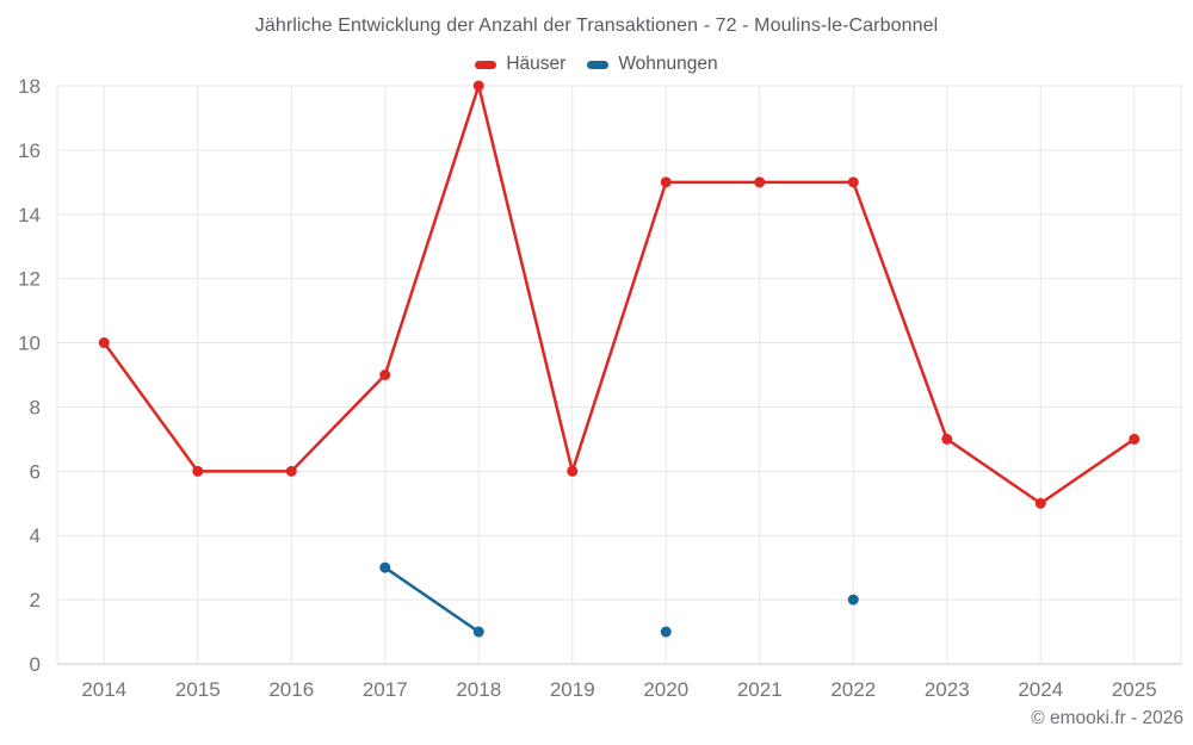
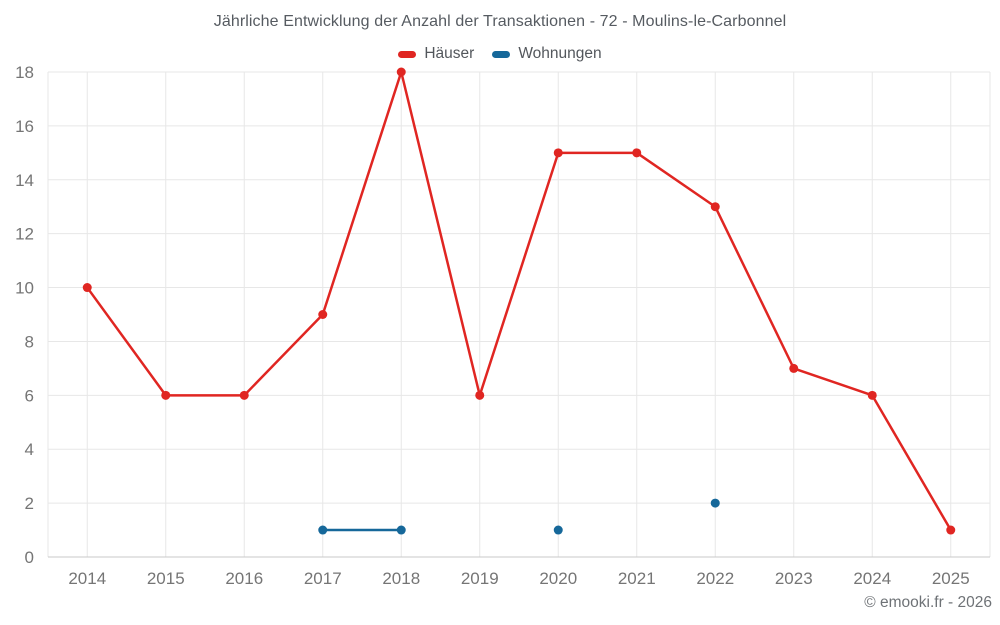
Wohnungen/2017: 3 -> 1
Häuser/2022: 15 -> 13
Häuser/2024: 5 -> 6
Häuser/2025: 7 -> 1
